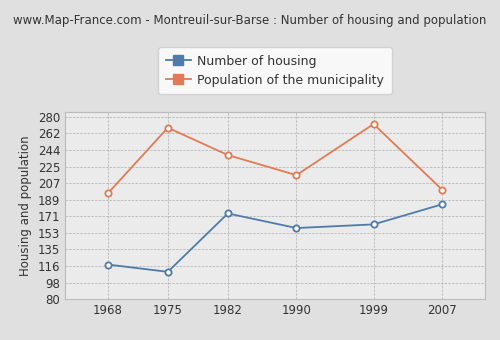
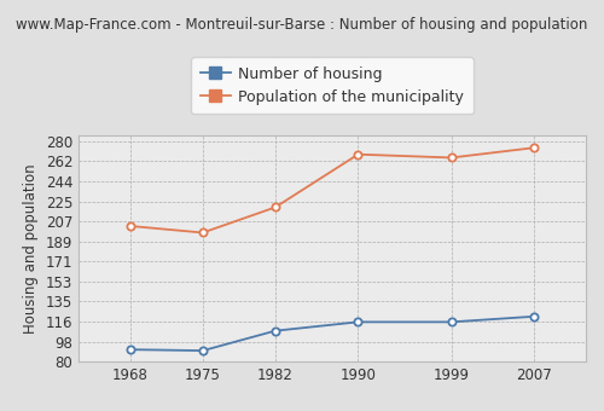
Number of housing/1968: 118 -> 91
Population of the municipality/1968: 196 -> 203
Number of housing/1975: 110 -> 90
Population of the municipality/1975: 268 -> 197
Number of housing/1982: 174 -> 108
Population of the municipality/1982: 238 -> 220
Number of housing/1990: 158 -> 116
Population of the municipality/1990: 216 -> 268
Number of housing/1999: 162 -> 116
Population of the municipality/1999: 272 -> 265
Number of housing/2007: 184 -> 121
Population of the municipality/2007: 200 -> 274
